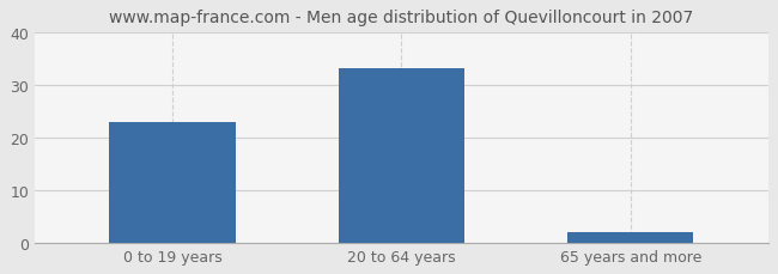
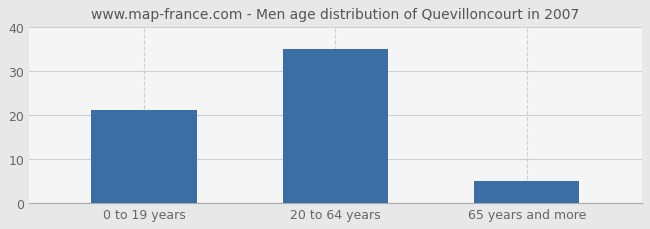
0 to 19 years: 23 -> 21
20 to 64 years: 33 -> 35
65 years and more: 2 -> 5
